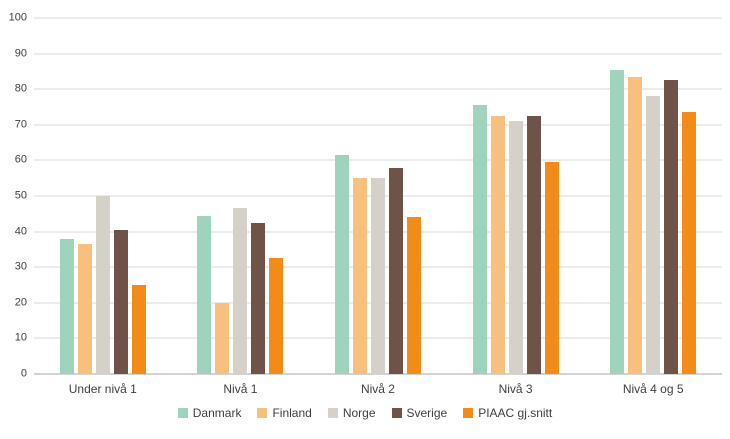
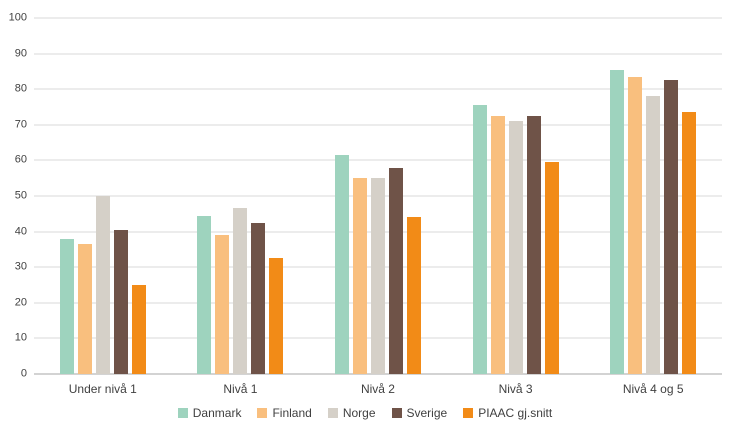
Finland/Nivå 1: 20 -> 39
